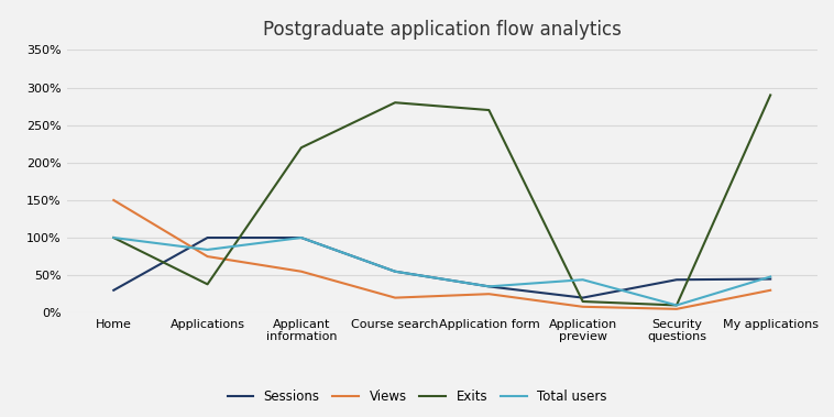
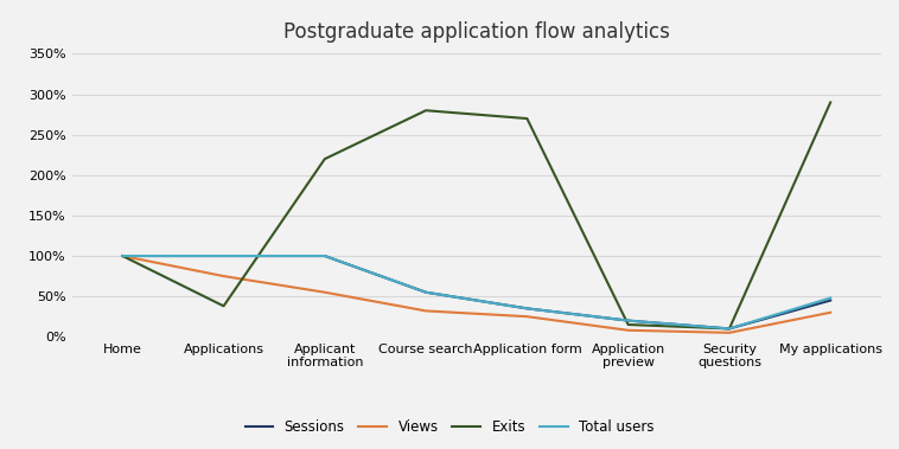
Sessions/Home: 30% -> 100%
Views/Home: 150% -> 100%
Total users/Applications: 84% -> 100%
Views/Course search: 20% -> 32%
Total users/Application preview: 44% -> 20%
Sessions/Security questions: 44% -> 10%
